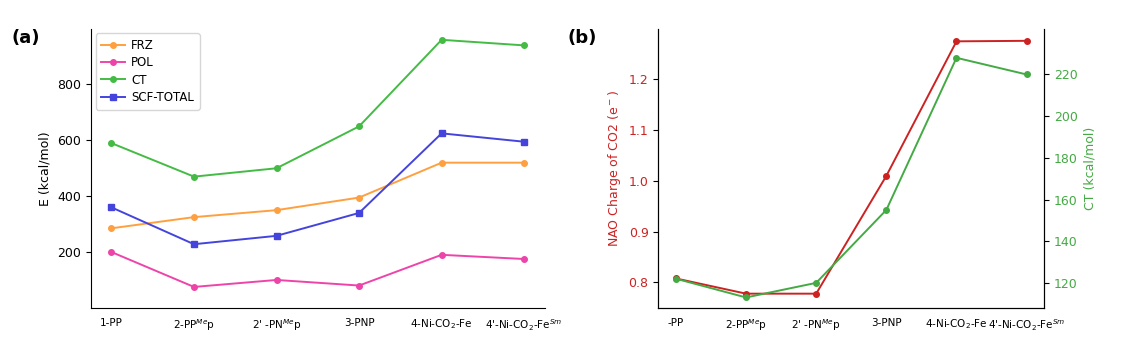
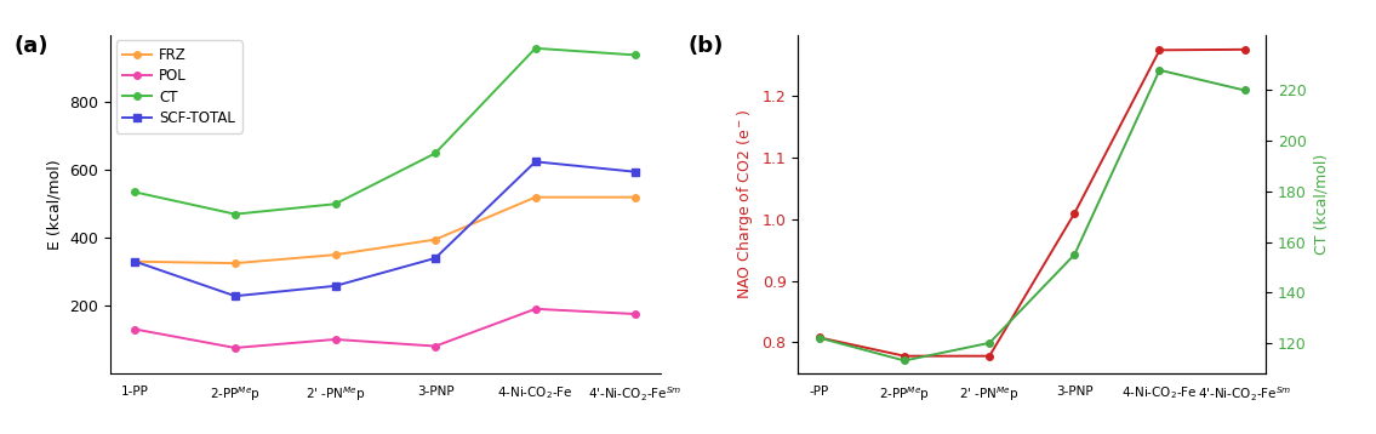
FRZ/1-PP: 285 -> 330
POL/1-PP: 200 -> 130
CT/1-PP: 590 -> 535
SCF-TOTAL/1-PP: 360 -> 330
